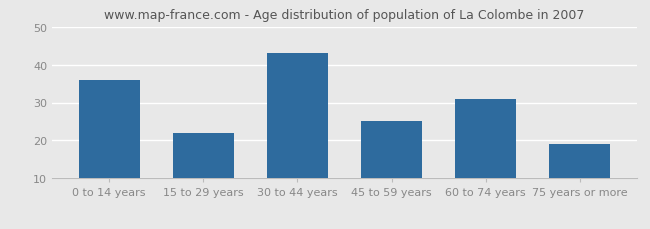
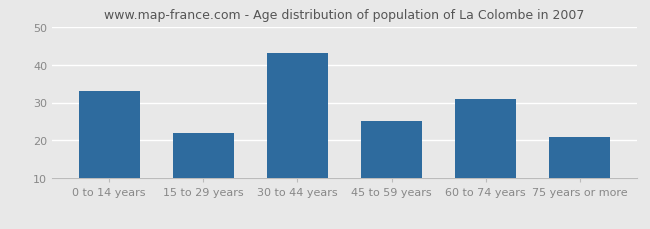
0 to 14 years: 36 -> 33
75 years or more: 19 -> 21
